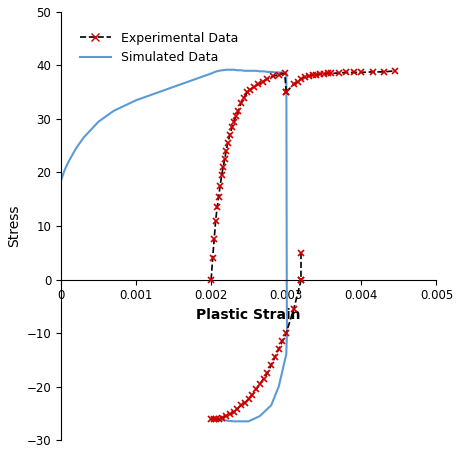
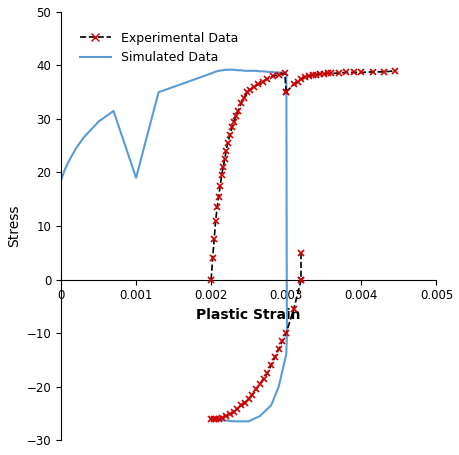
Simulated Data/0.001: 33.5 -> 19.0
